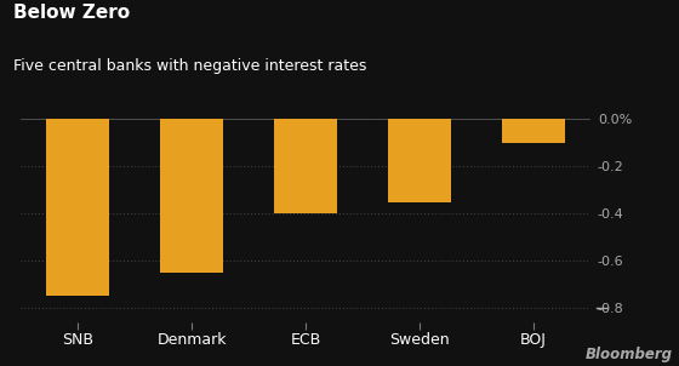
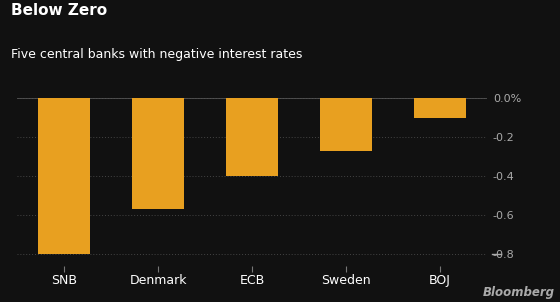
SNB: -0.75 -> -0.80
Denmark: -0.65 -> -0.57
Sweden: -0.35 -> -0.27
